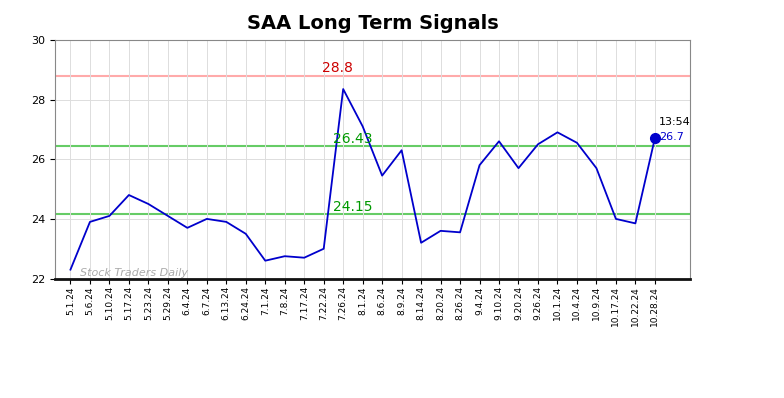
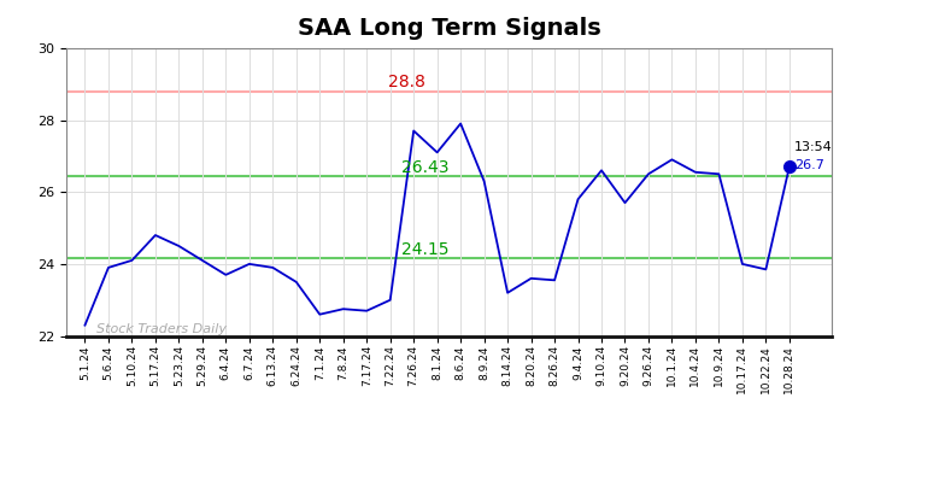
7.26.24: 28.35 -> 27.70
8.6.24: 25.45 -> 27.90
10.9.24: 25.70 -> 26.50
